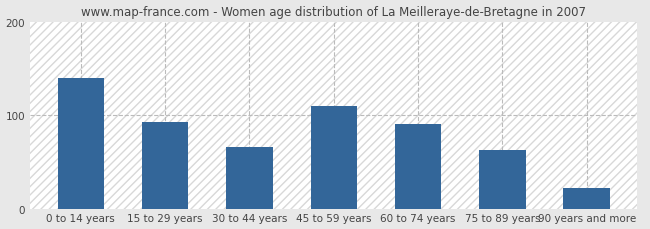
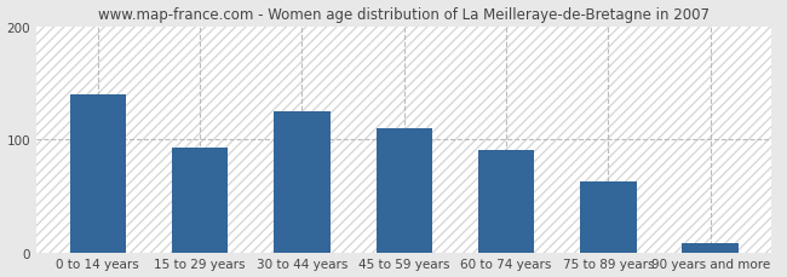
30 to 44 years: 66 -> 125
90 years and more: 22 -> 8
